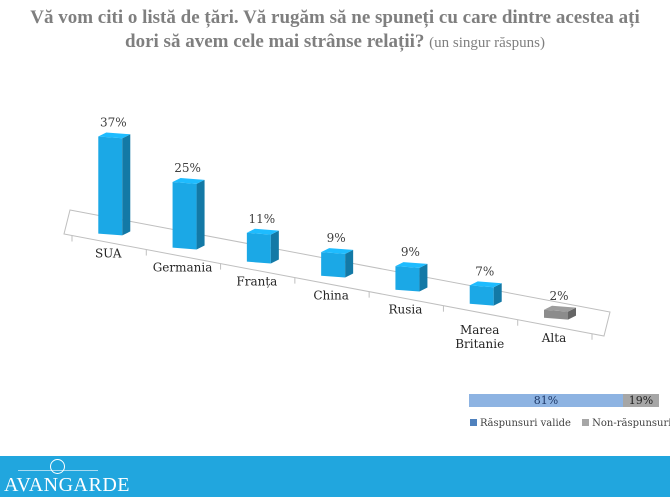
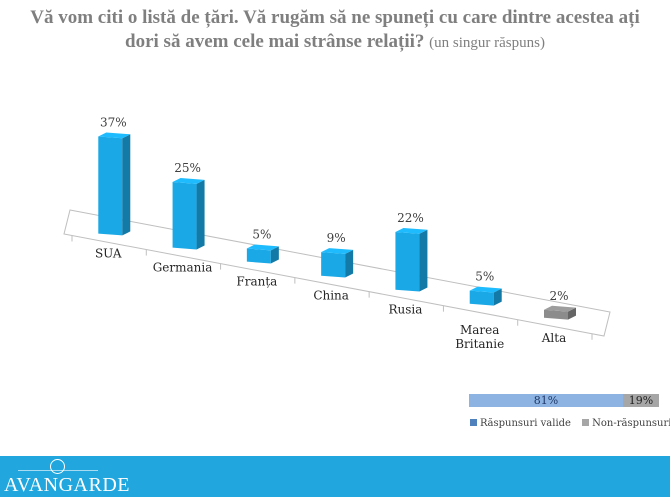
Franța: 11% -> 5%
Rusia: 9% -> 22%
Marea Britanie: 7% -> 5%
